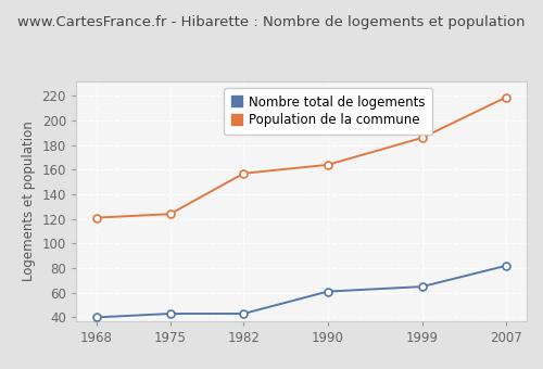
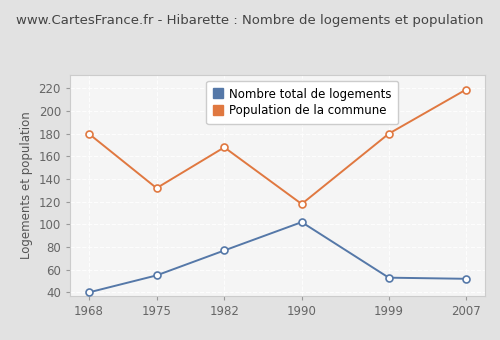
Population de la commune/1968: 121 -> 180
Nombre total de logements/1975: 43 -> 55
Population de la commune/1975: 124 -> 132
Nombre total de logements/1982: 43 -> 77
Population de la commune/1982: 157 -> 168
Nombre total de logements/1990: 61 -> 102
Population de la commune/1990: 164 -> 118
Nombre total de logements/1999: 65 -> 53
Population de la commune/1999: 186 -> 180
Nombre total de logements/2007: 82 -> 52
